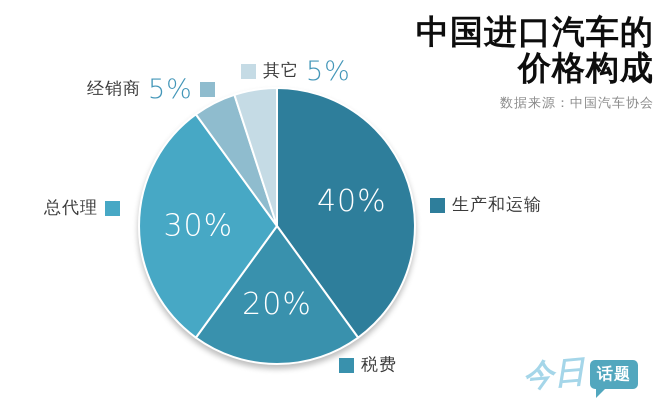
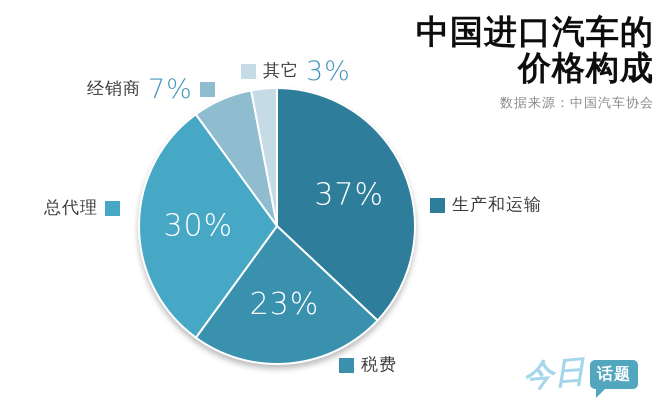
生产和运输: 40% -> 37%
税费: 20% -> 23%
经销商: 5% -> 7%
其它: 5% -> 3%
